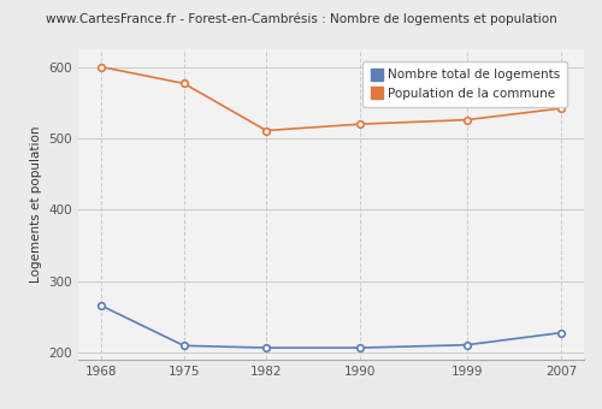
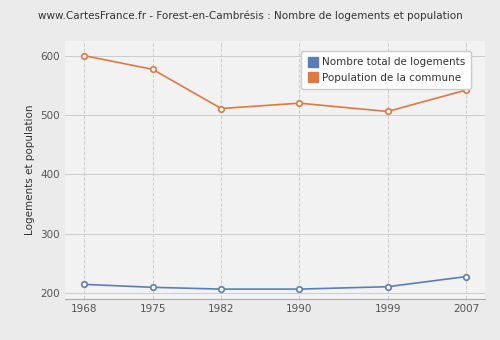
Nombre total de logements/1968: 266 -> 215
Population de la commune/1999: 526 -> 506
